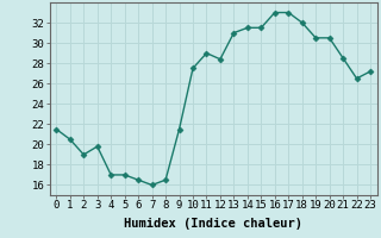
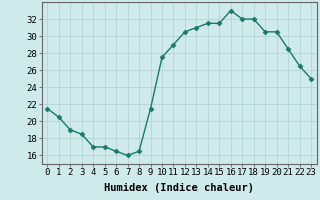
3: 19.8 -> 18.5
12: 28.4 -> 30.5
17: 33.0 -> 32.0
23: 27.2 -> 25.0
